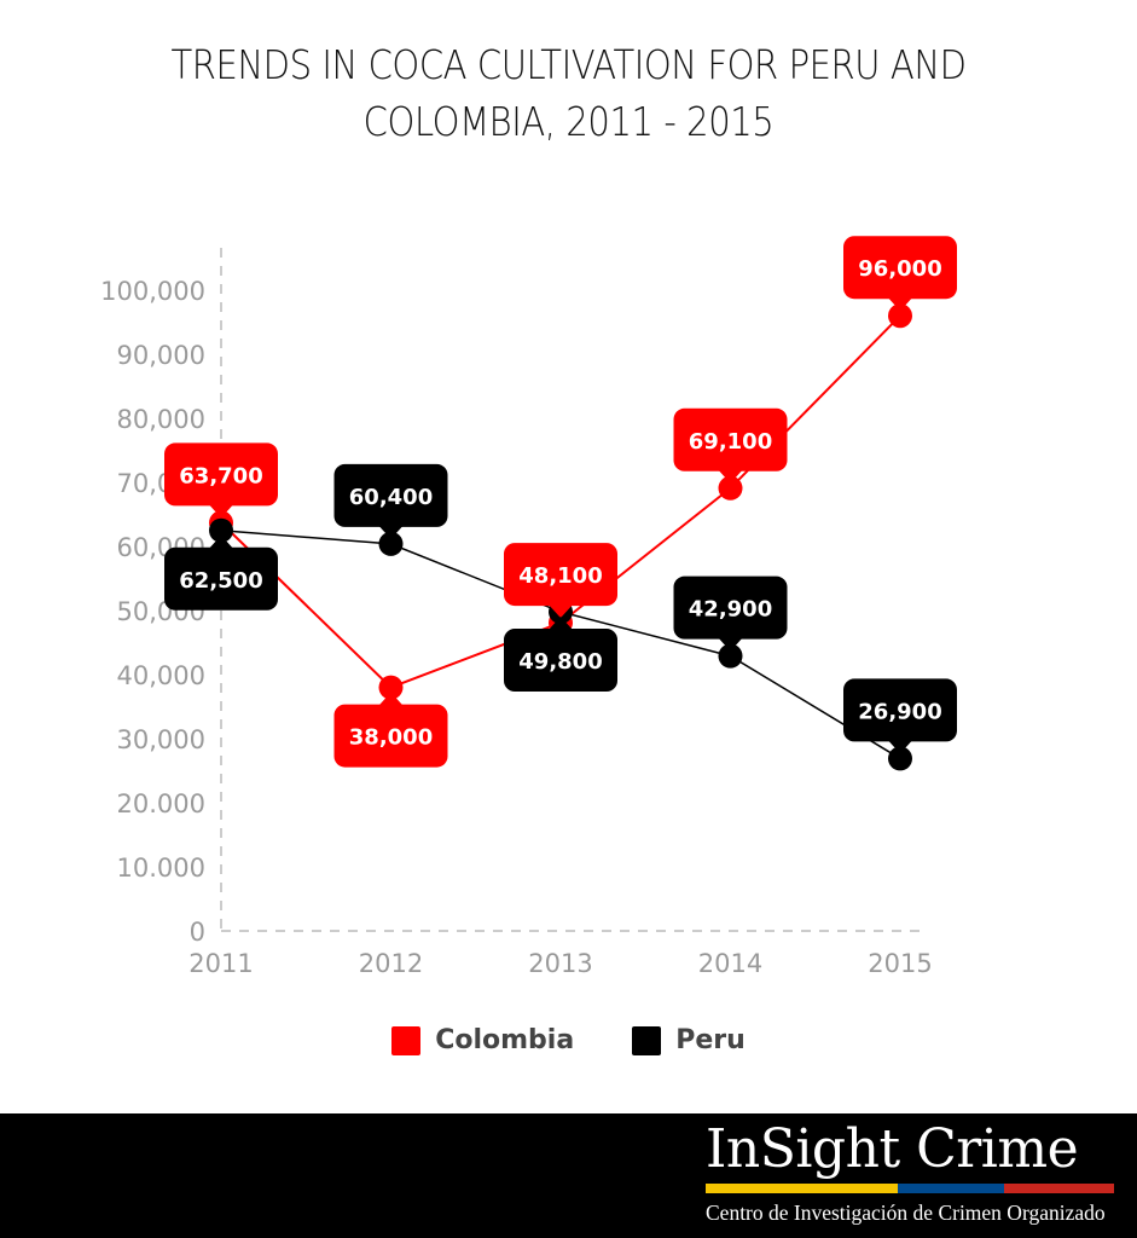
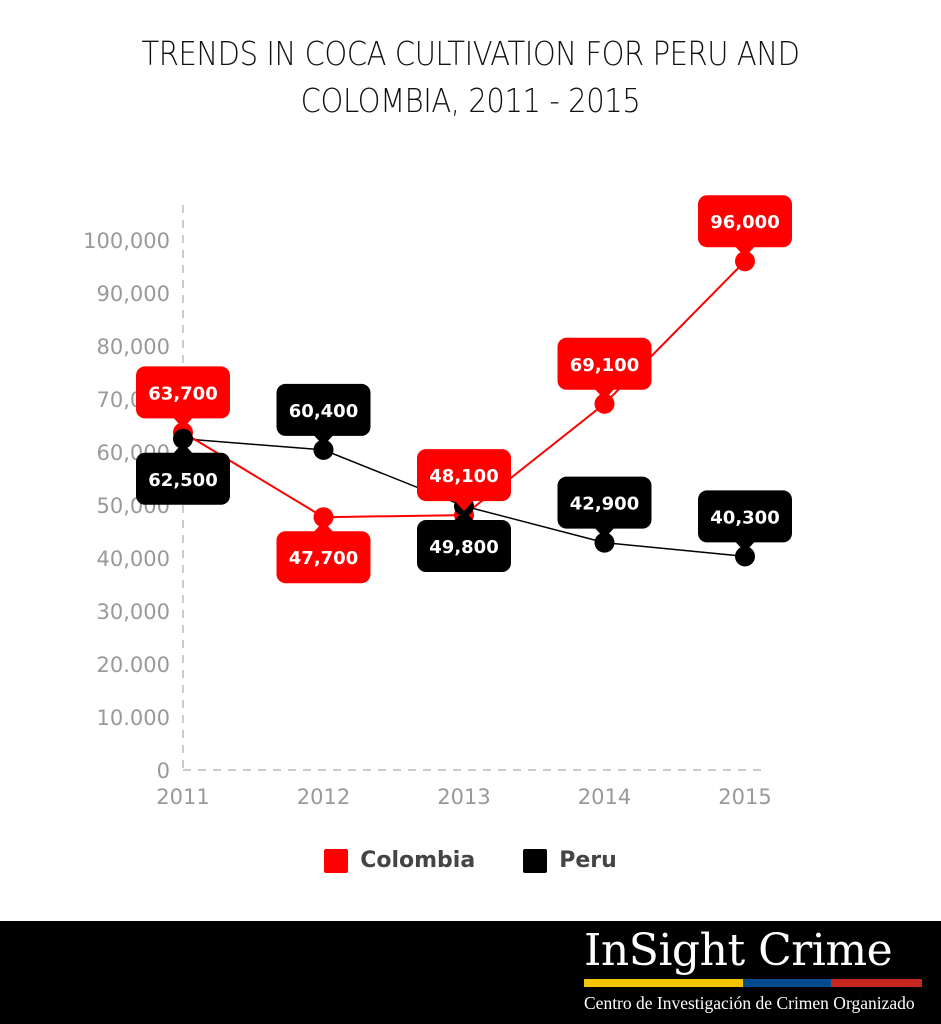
Colombia/2012: 38,000 -> 47,700
Peru/2015: 26,900 -> 40,300
